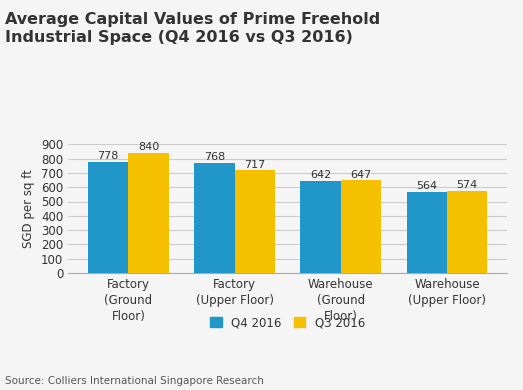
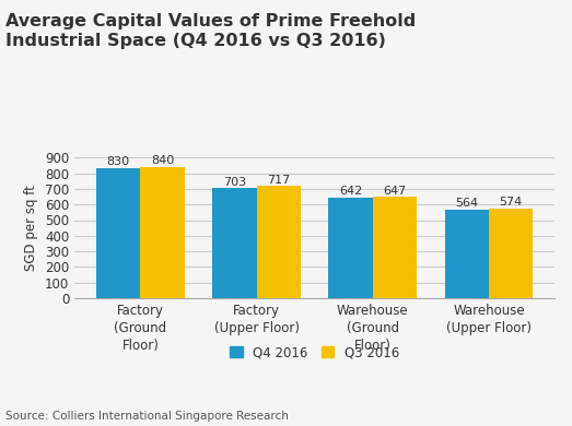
Q4 2016/Factory (Ground Floor): 778 -> 830
Q4 2016/Factory (Upper Floor): 768 -> 703
